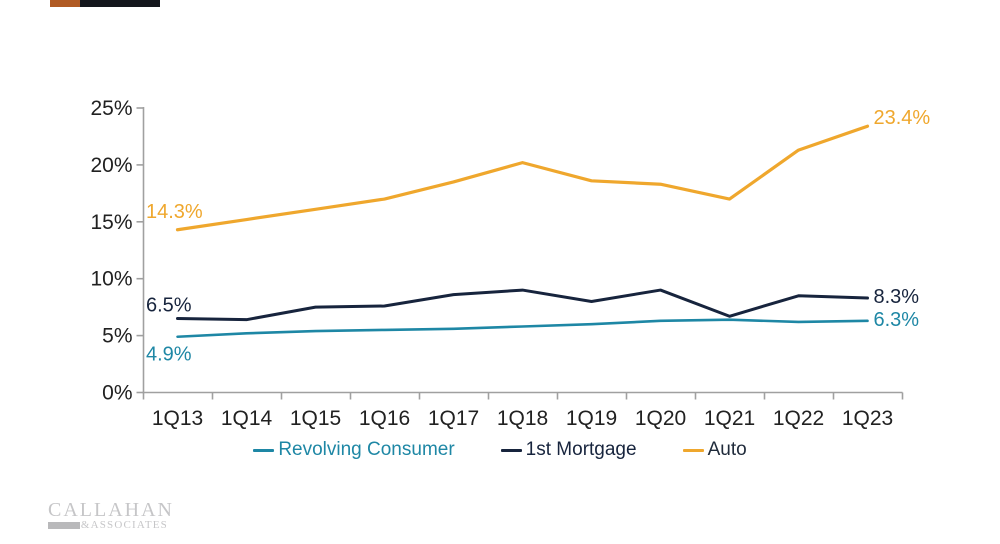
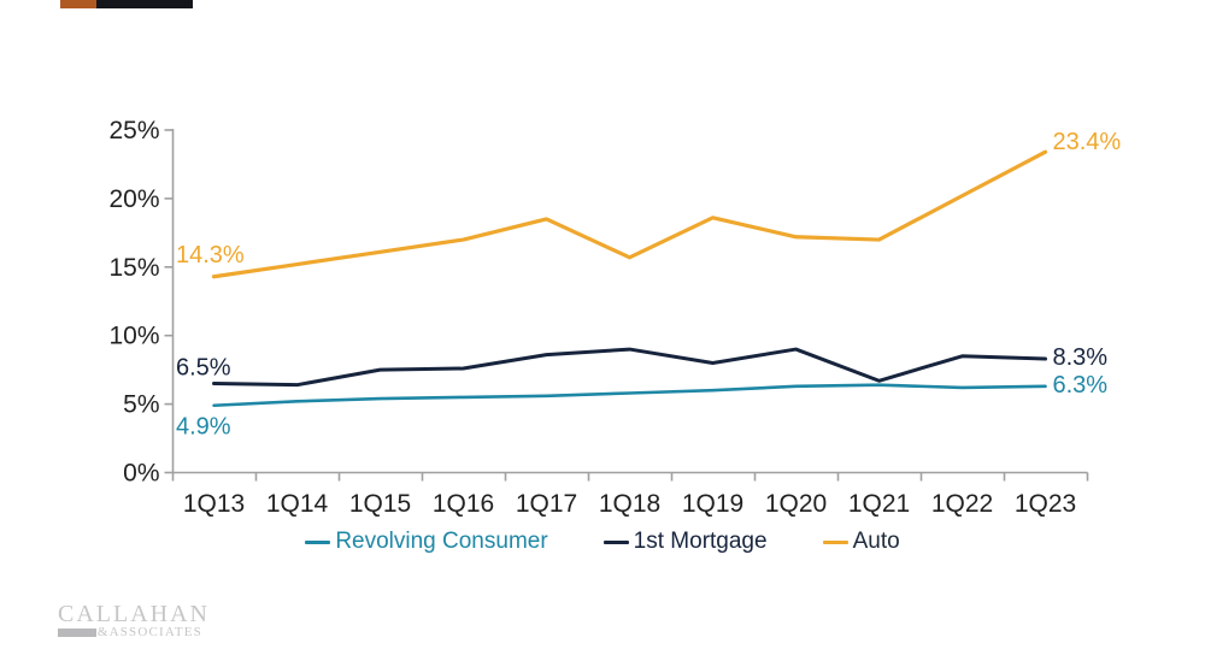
Auto/1Q18: 20.2% -> 15.7%
Auto/1Q20: 18.3% -> 17.2%
Auto/1Q22: 21.3% -> 20.2%
